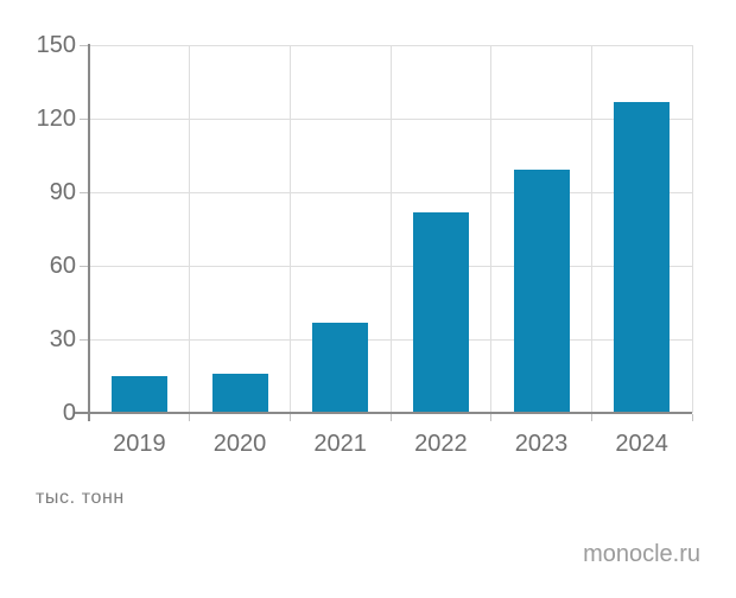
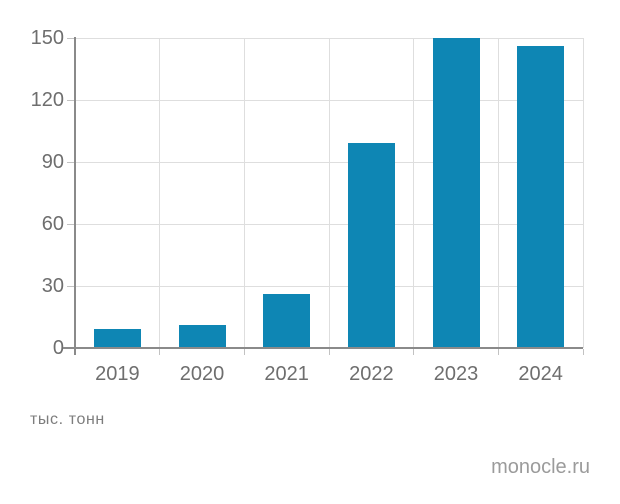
2019: 15 -> 9
2020: 16 -> 11
2021: 37 -> 26
2022: 82 -> 99
2023: 99 -> 150
2024: 127 -> 146
